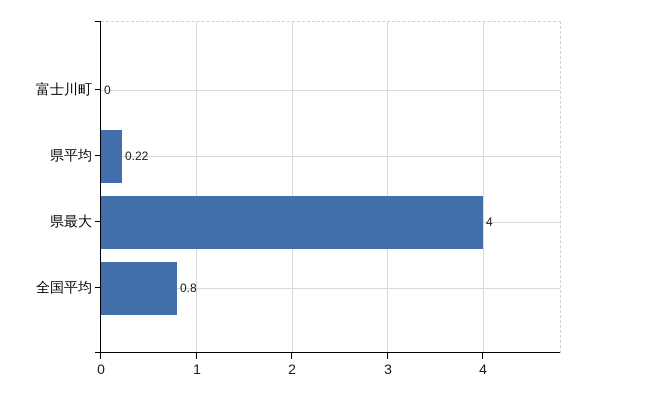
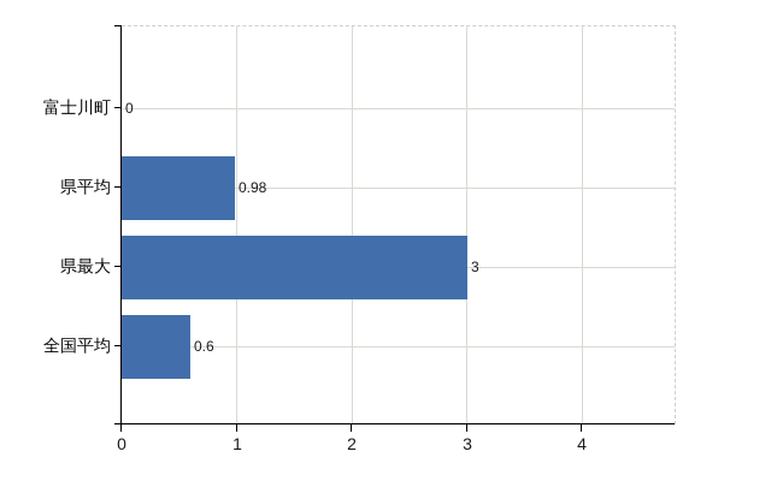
県平均: 0.22 -> 0.98
県最大: 4 -> 3
全国平均: 0.8 -> 0.6
